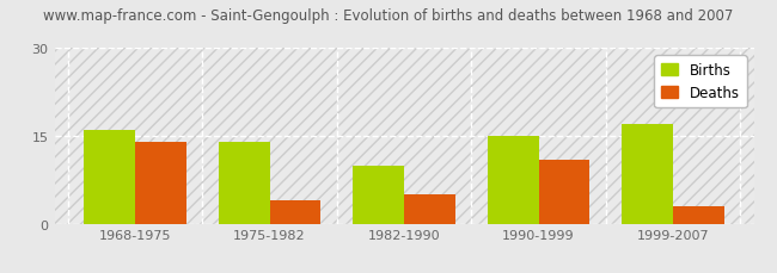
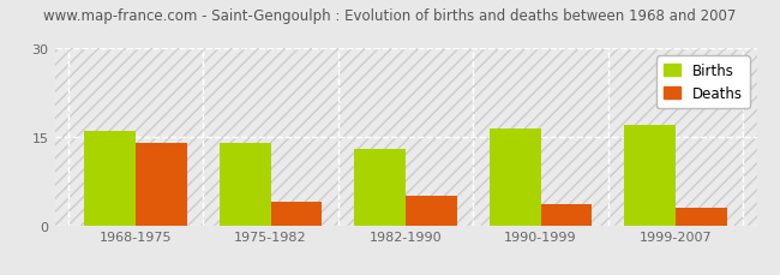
Births/1982-1990: 10.0 -> 13.0
Births/1990-1999: 15.0 -> 16.5
Deaths/1990-1999: 11.0 -> 3.5
